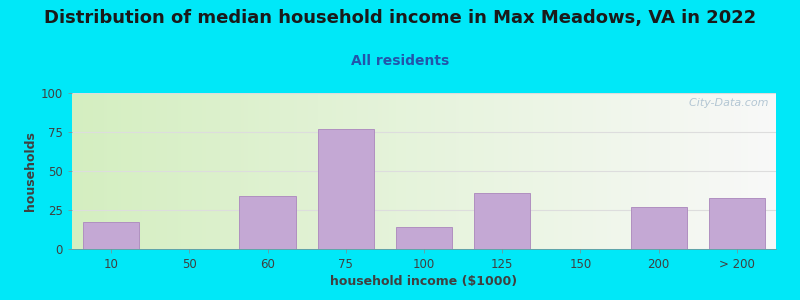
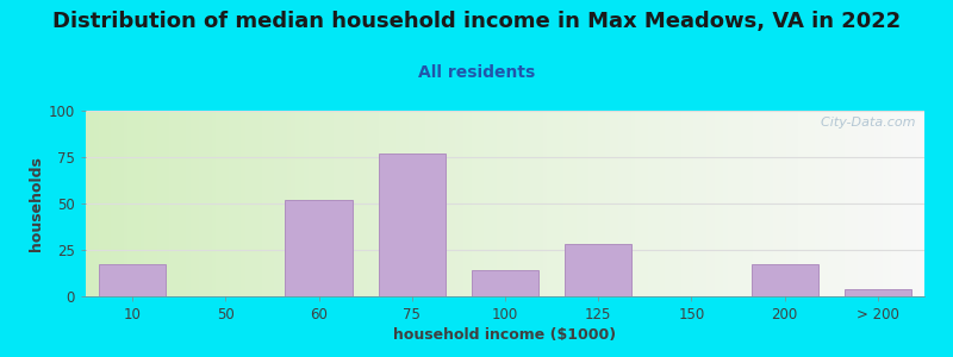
60: 34 -> 52
125: 36 -> 28
200: 27 -> 17
> 200: 33 -> 4
